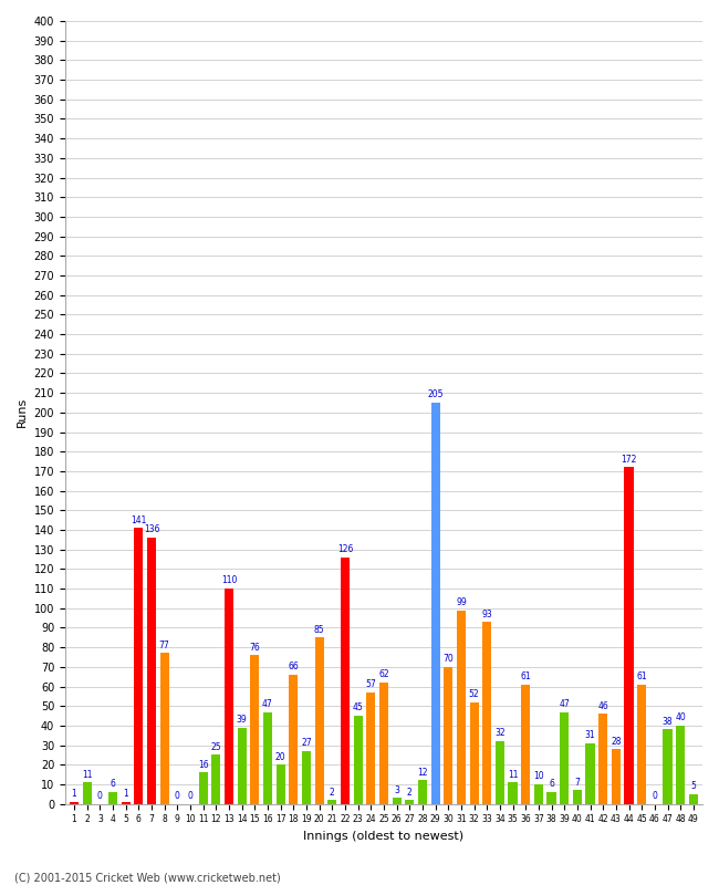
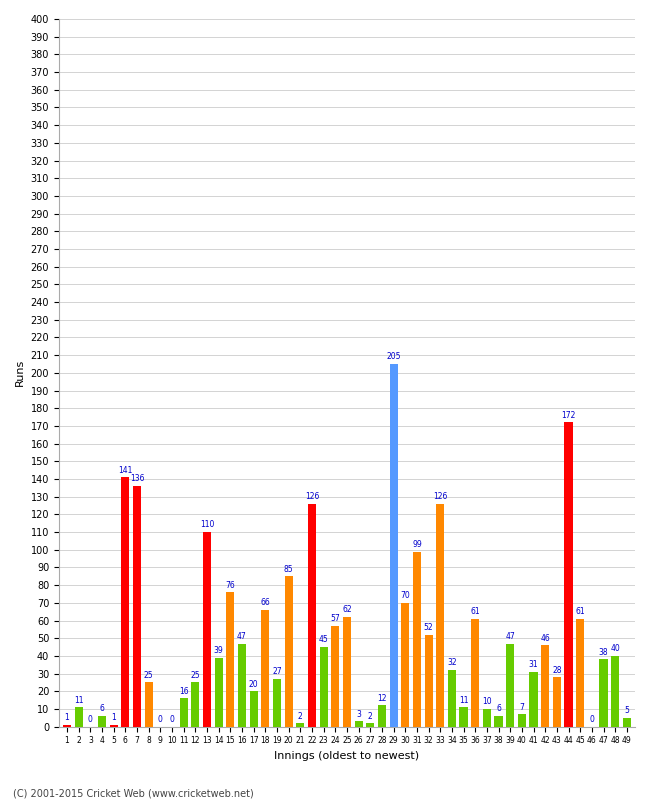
8: 77 -> 25
33: 93 -> 126
